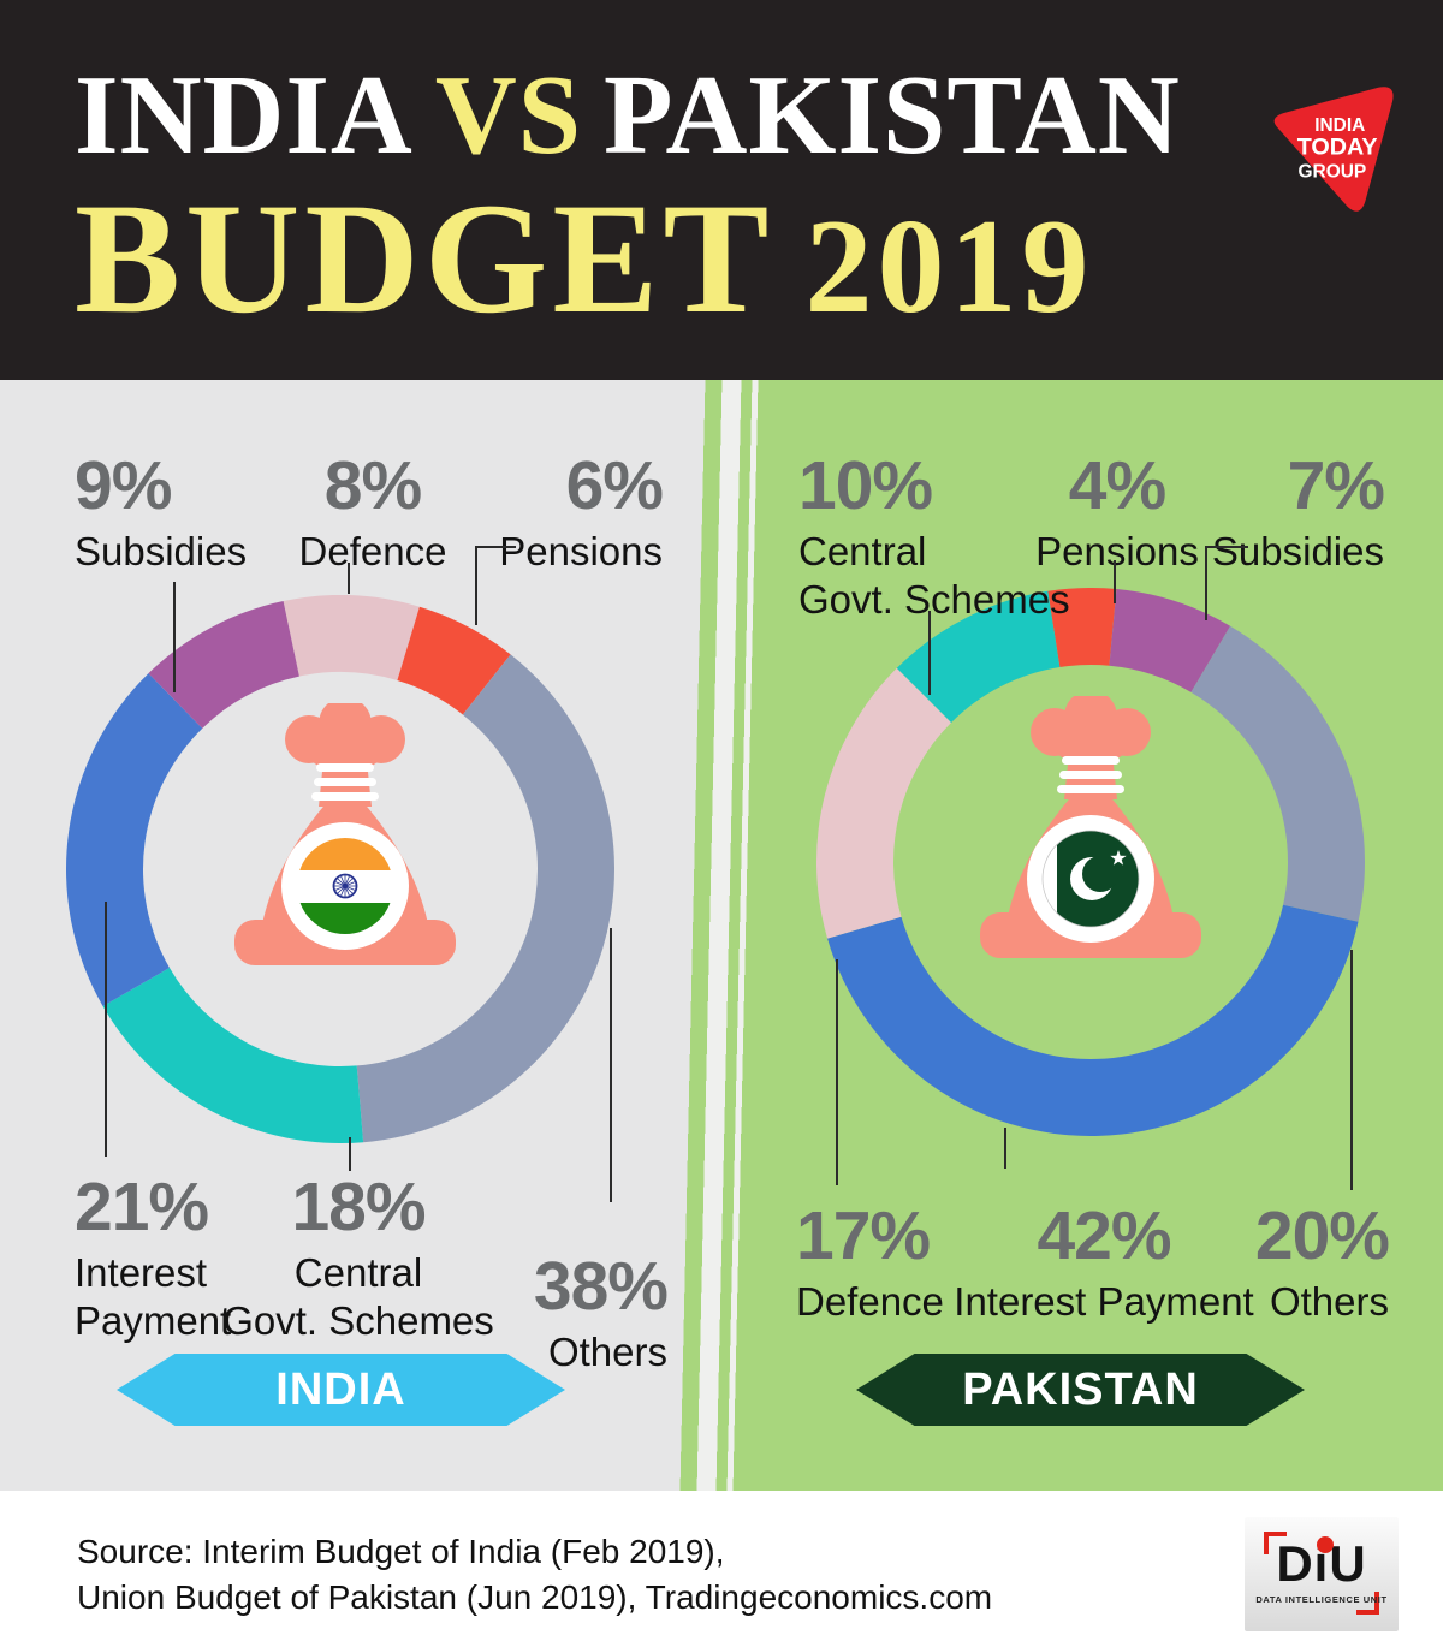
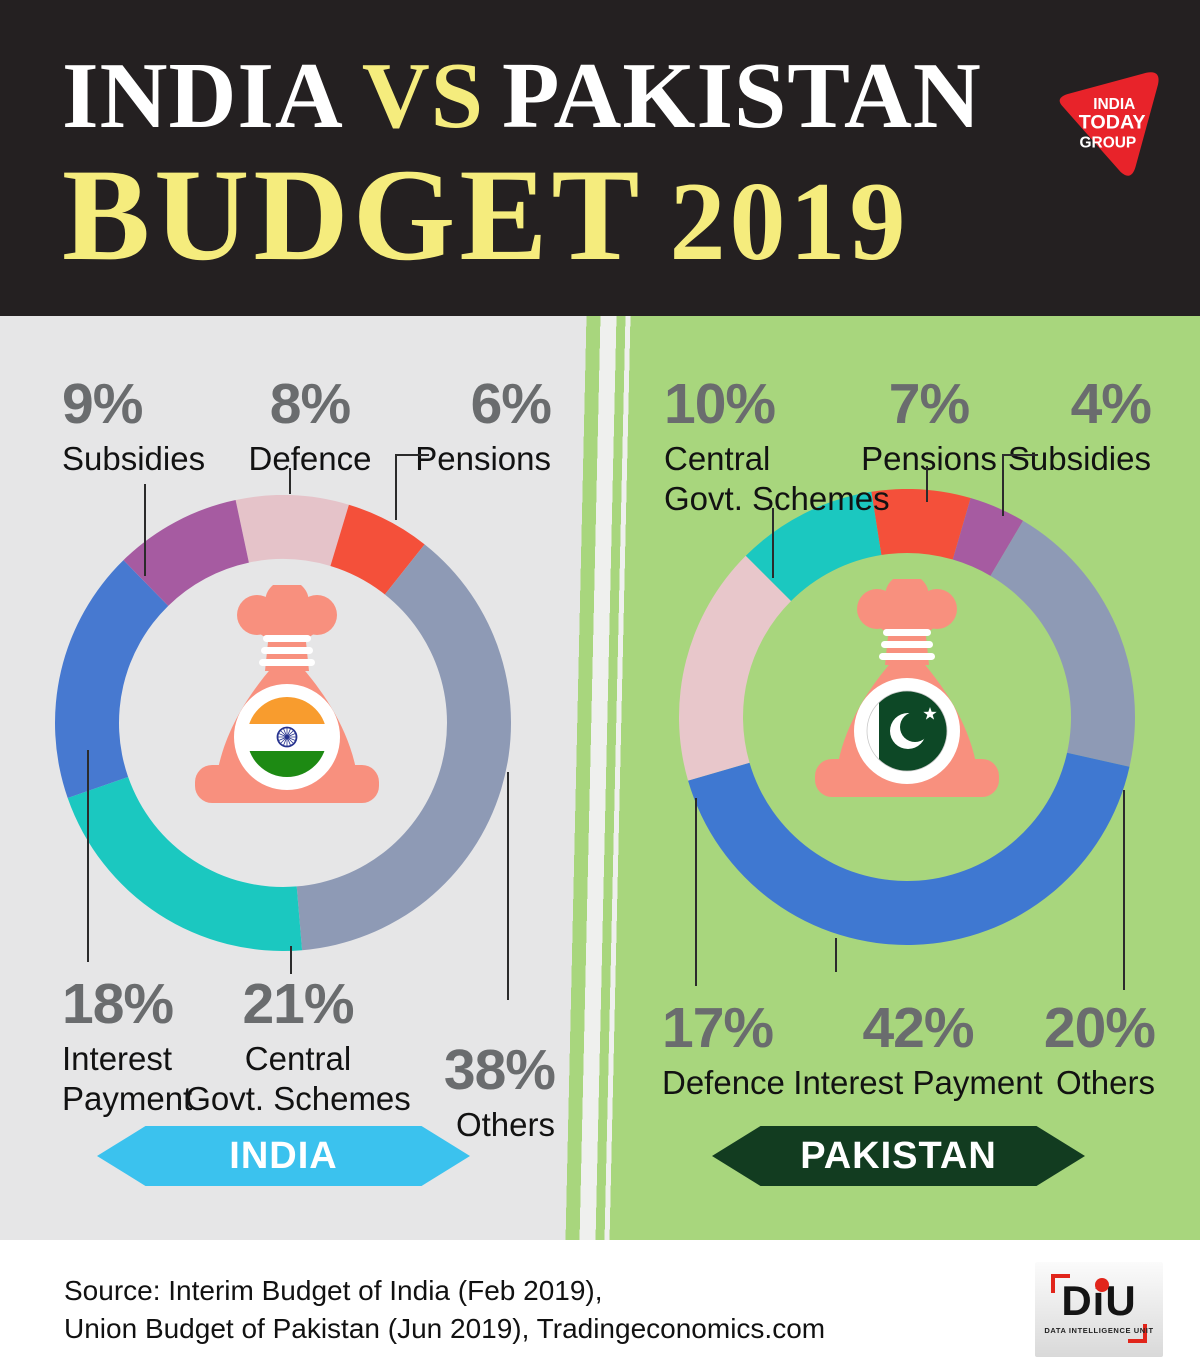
INDIA/Central Govt. Schemes: 18% -> 21%
INDIA/Interest Payment: 21% -> 18%
PAKISTAN/Pensions: 4% -> 7%
PAKISTAN/Subsidies: 7% -> 4%
